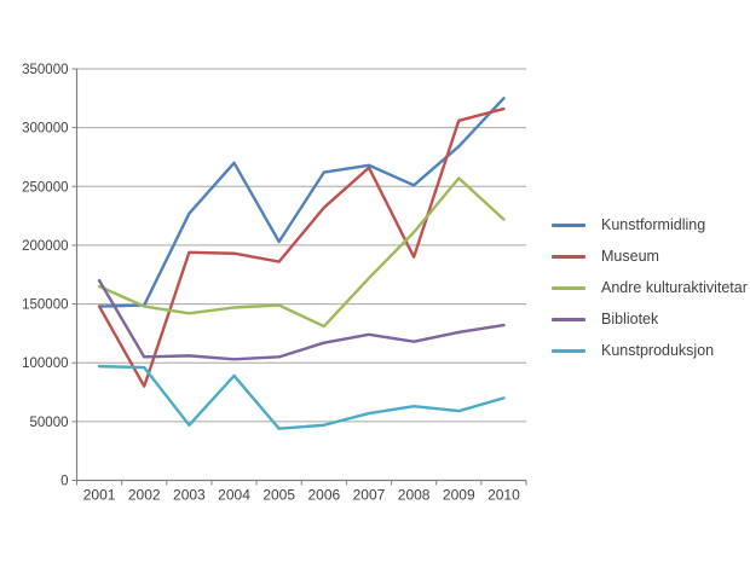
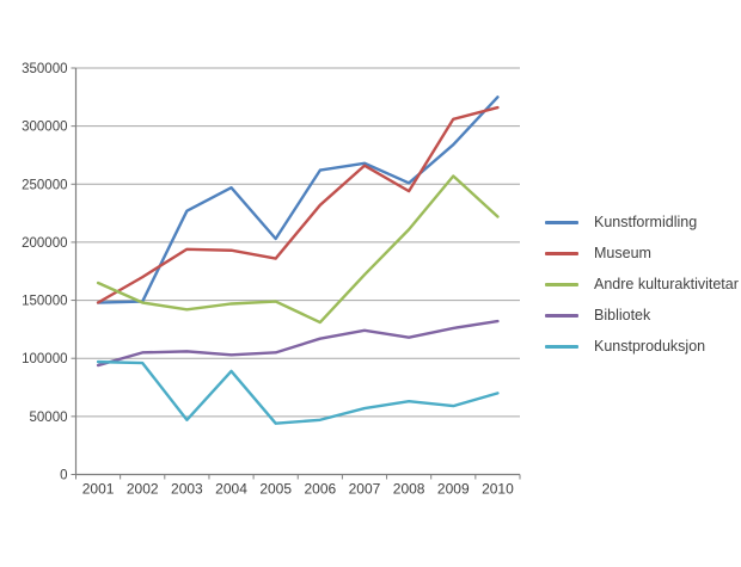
Bibliotek/2001: 170000 -> 90000
Museum/2002: 80000 -> 170000
Kunstformidling/2004: 270000 -> 250000
Museum/2008: 190000 -> 240000
